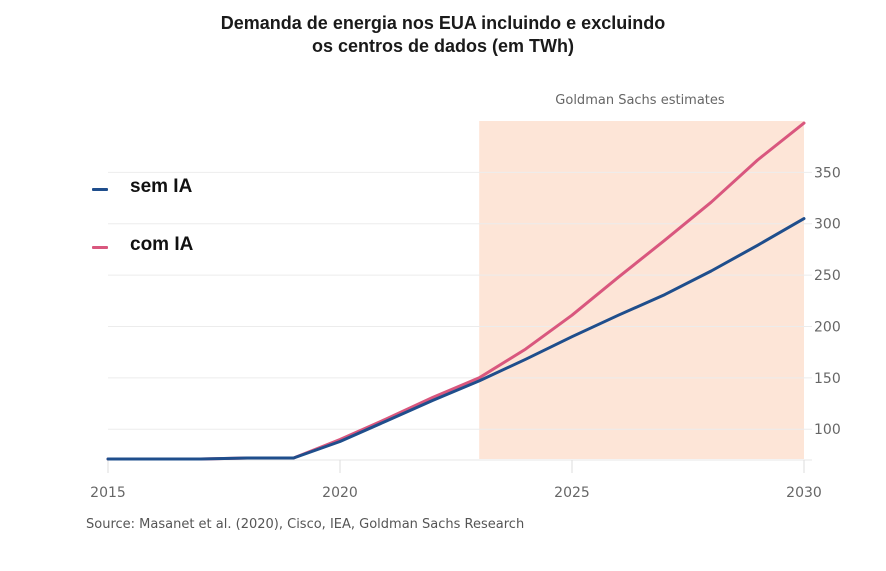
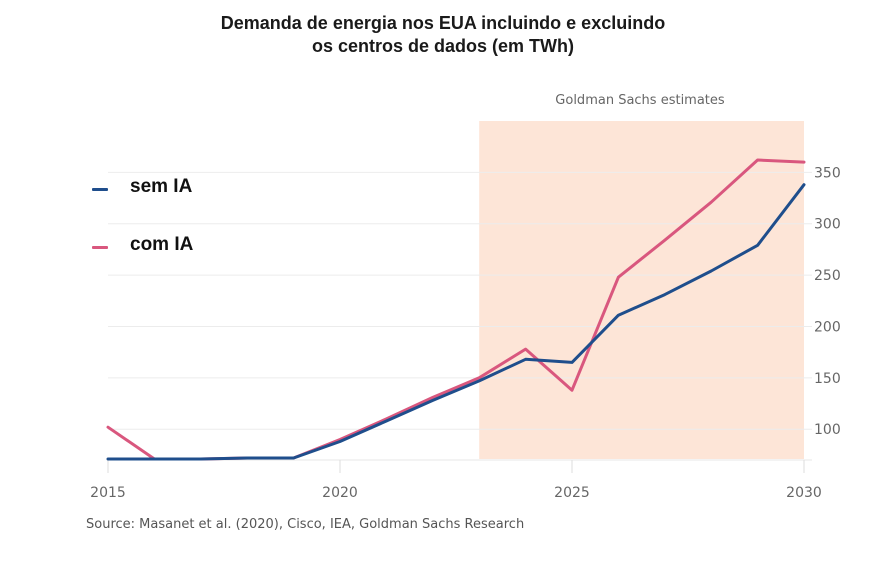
com IA/2015: 71 -> 102
sem IA/2025: 190 -> 165
com IA/2025: 211 -> 138
sem IA/2030: 305 -> 338
com IA/2030: 398 -> 360
